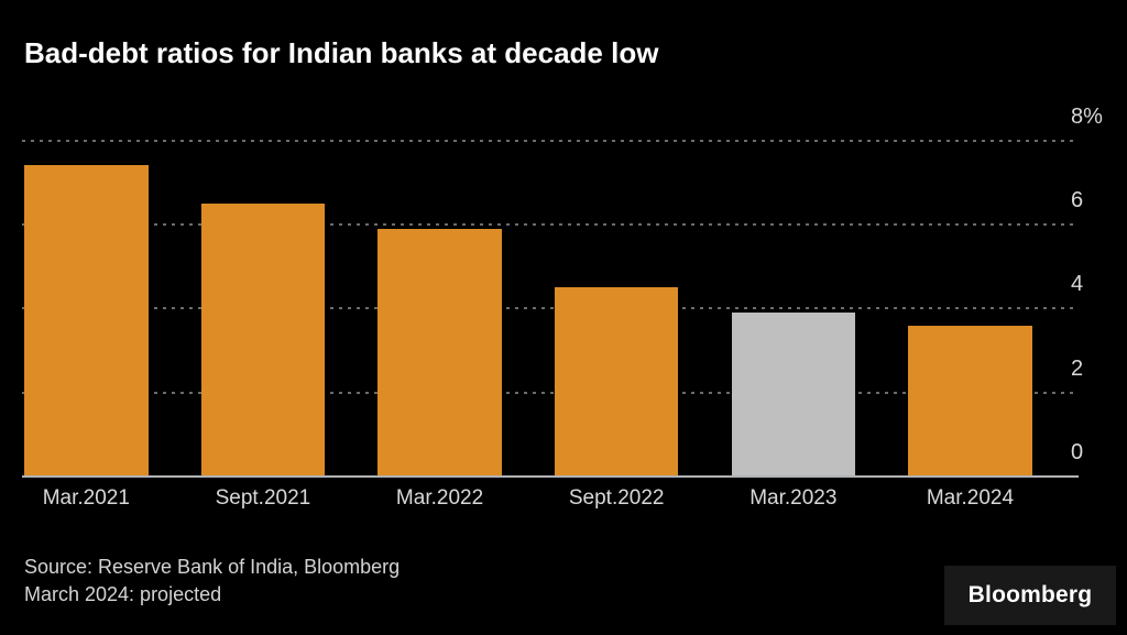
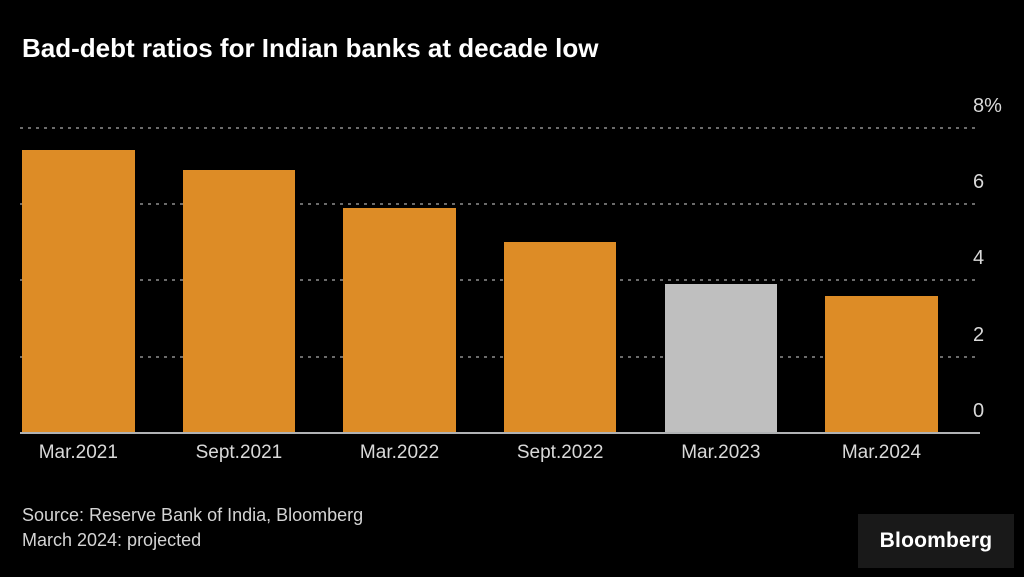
Sept.2021: 6.5% -> 6.9%
Sept.2022: 4.5% -> 5.0%
